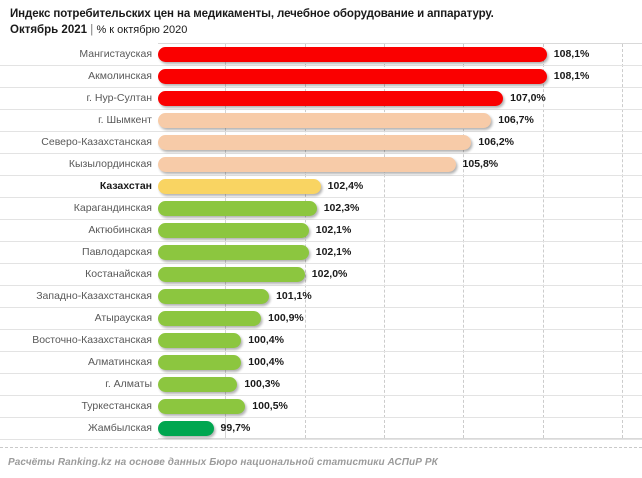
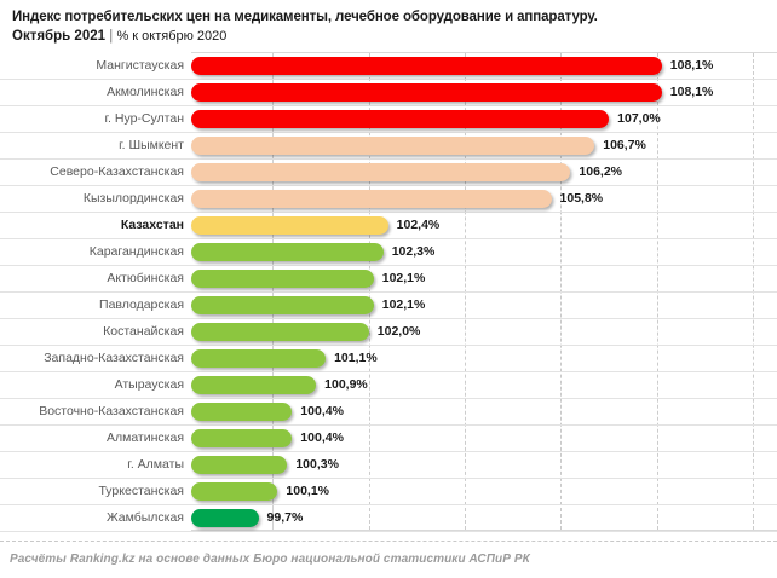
Туркестанская: 100,5% -> 100,1%
